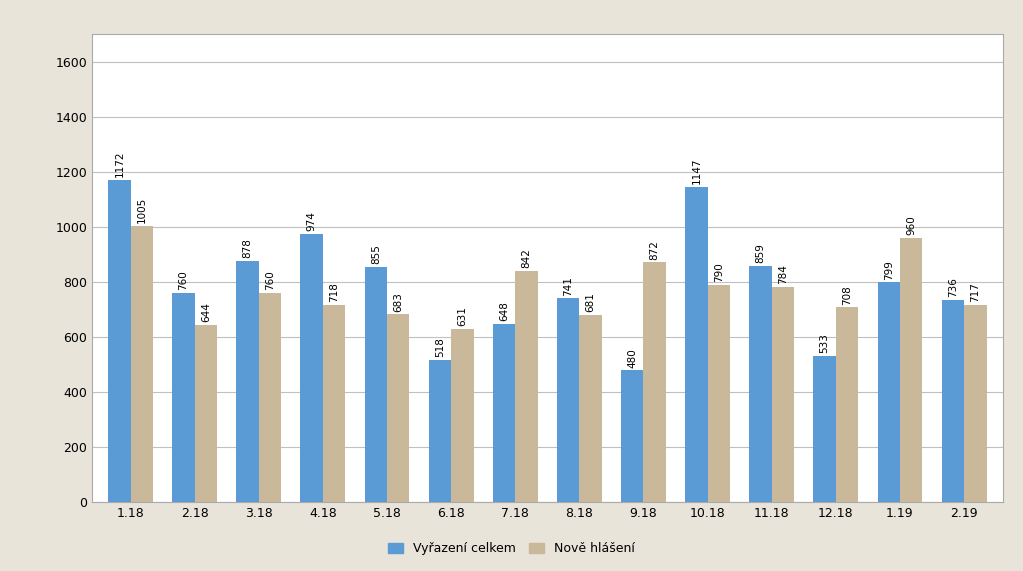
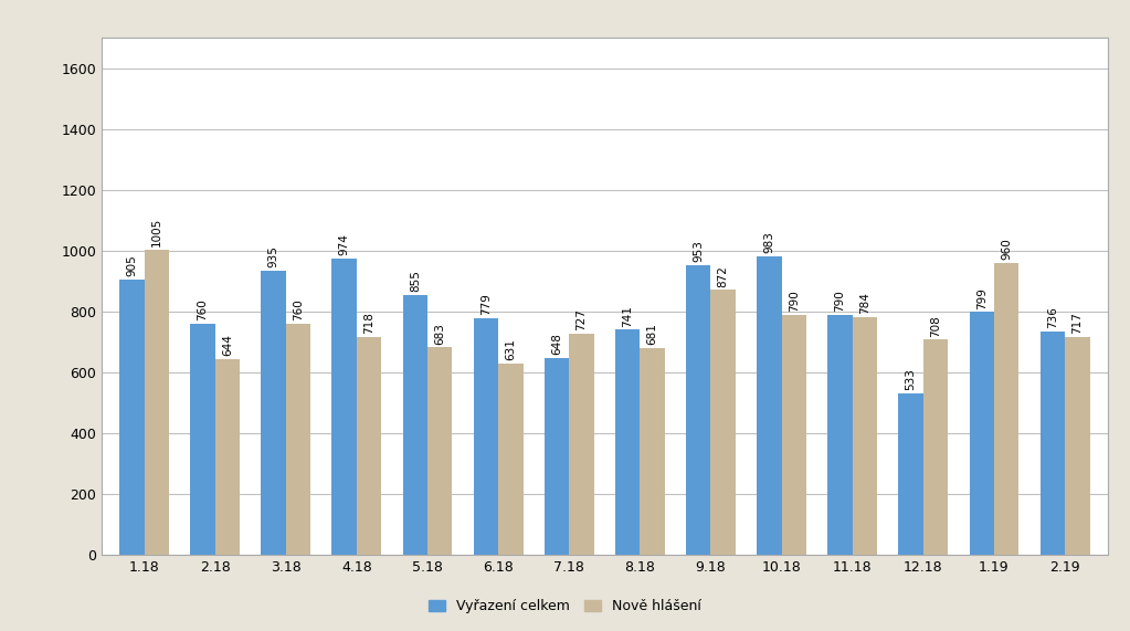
Vyřazení celkem/1.18: 1172 -> 905
Vyřazení celkem/3.18: 878 -> 935
Vyřazení celkem/6.18: 518 -> 779
Nově hlášení/7.18: 842 -> 727
Vyřazení celkem/9.18: 480 -> 953
Vyřazení celkem/10.18: 1147 -> 983
Vyřazení celkem/11.18: 859 -> 790
